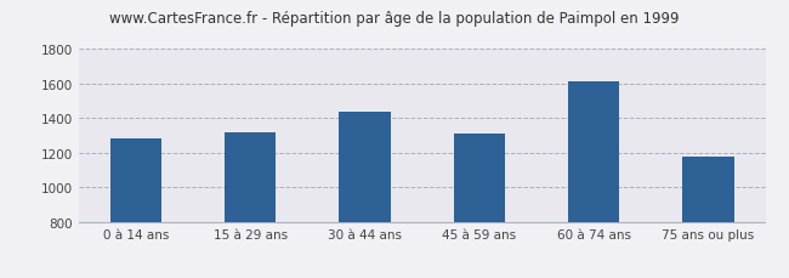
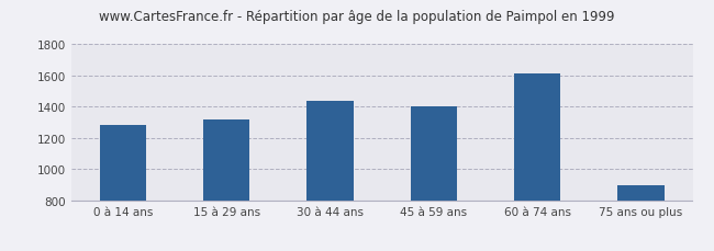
45 à 59 ans: 1310 -> 1400
75 ans ou plus: 1180 -> 900
